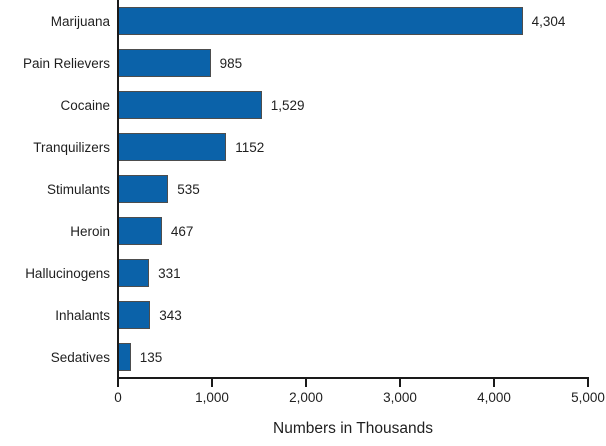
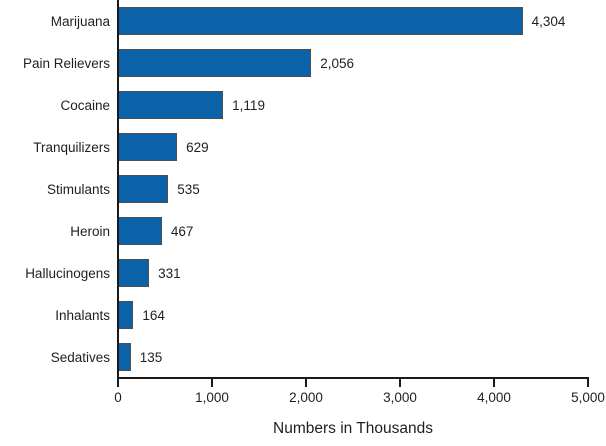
Pain Relievers: 985 -> 2,056
Cocaine: 1,529 -> 1,119
Tranquilizers: 1152 -> 629
Inhalants: 343 -> 164
